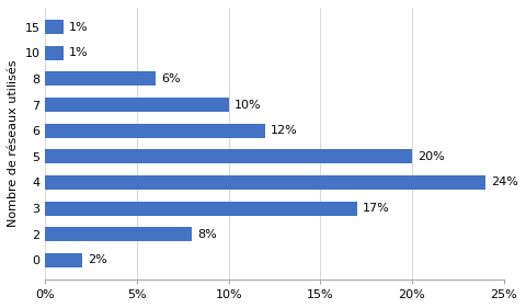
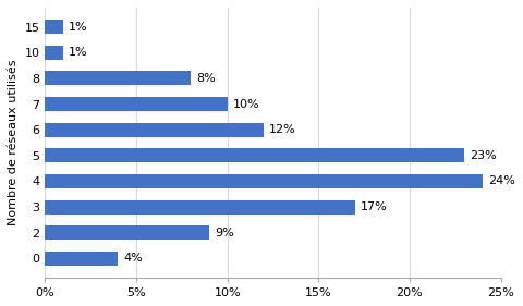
8: 6% -> 8%
5: 20% -> 23%
2: 8% -> 9%
0: 2% -> 4%
